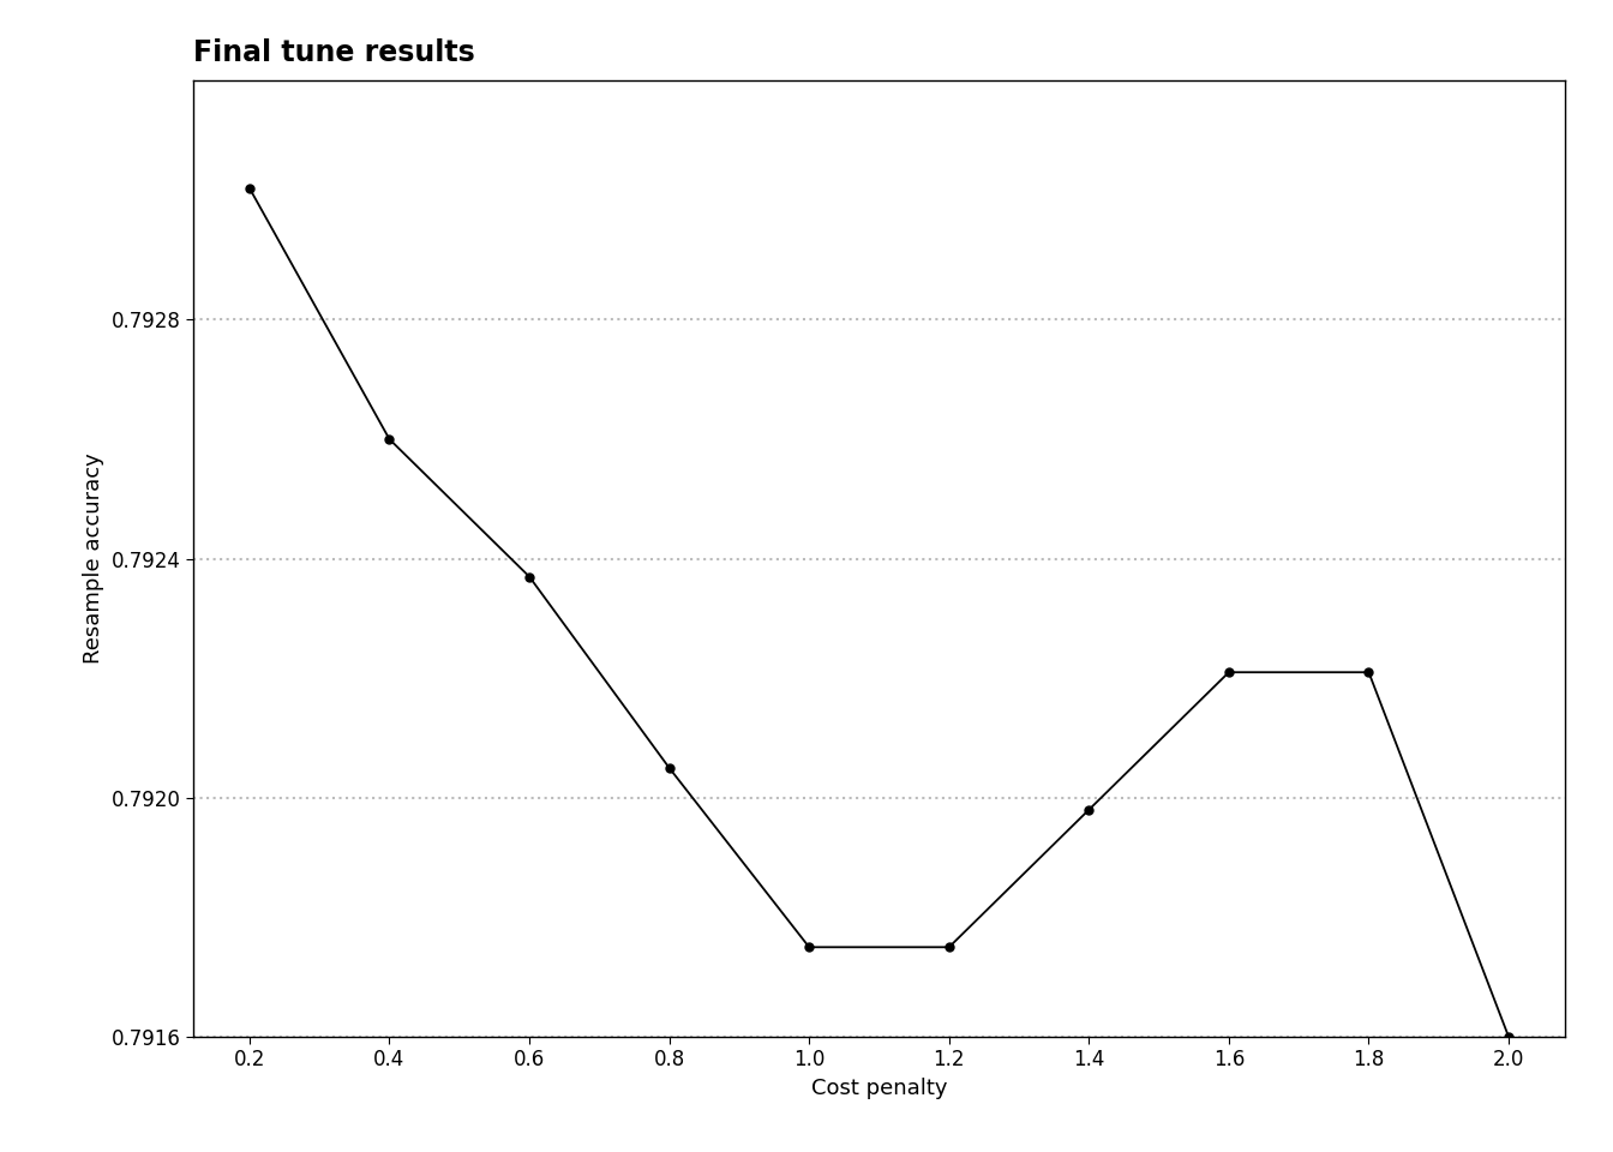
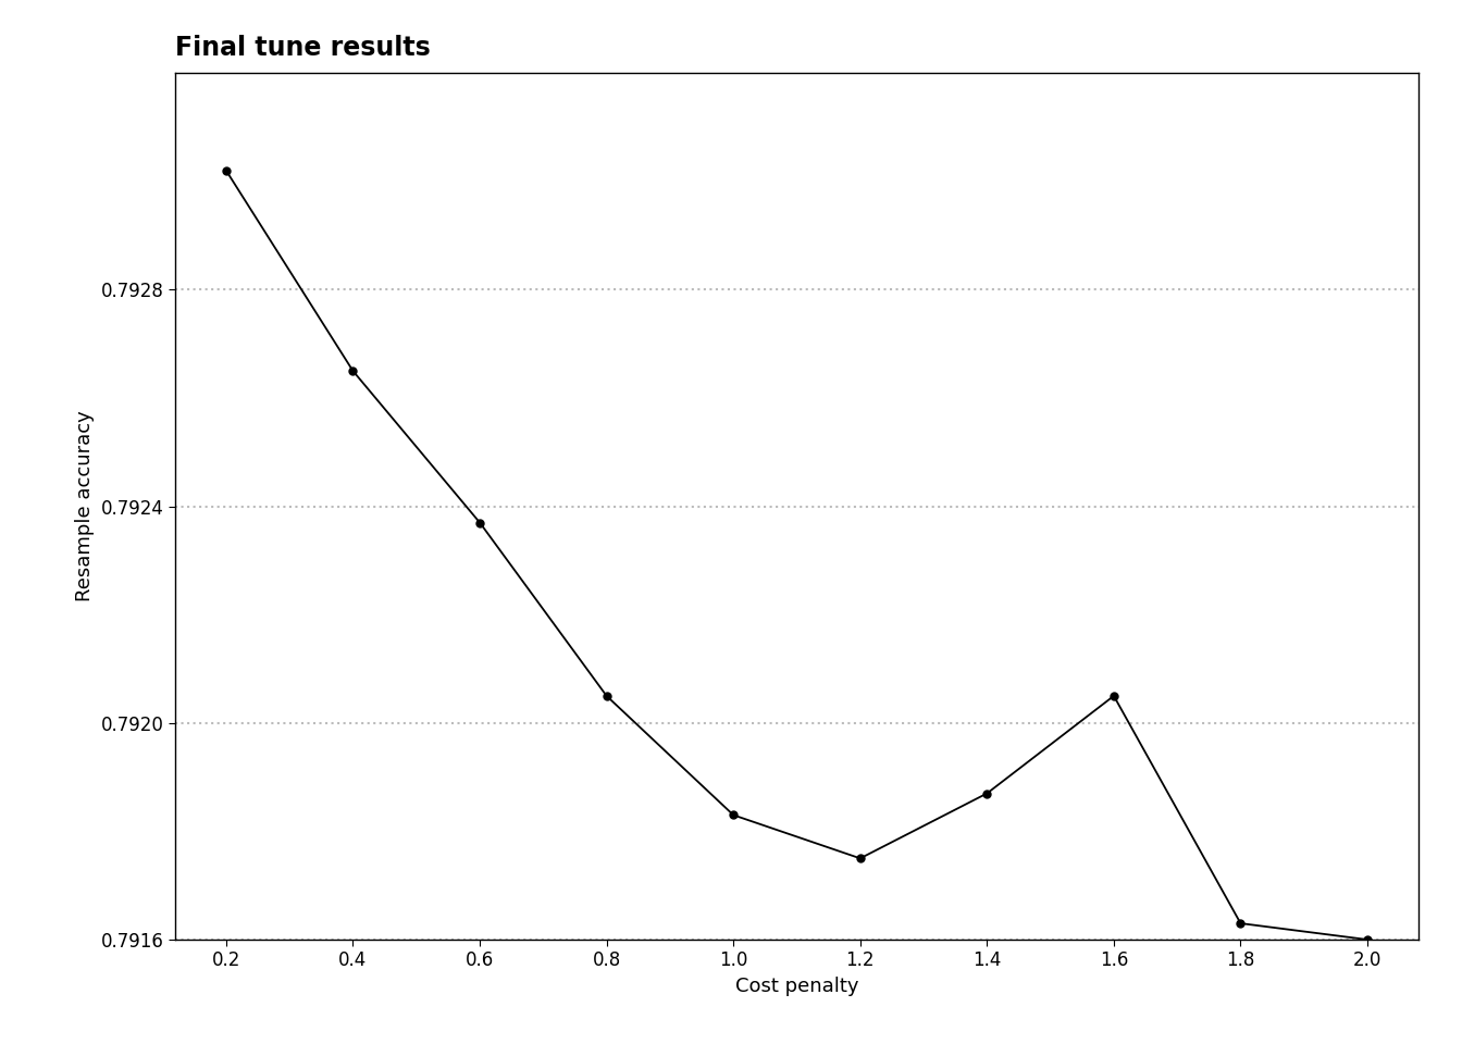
0.4: 0.79260 -> 0.79265
1.0: 0.79175 -> 0.79183
1.4: 0.79198 -> 0.79187
1.6: 0.79221 -> 0.79205
1.8: 0.79221 -> 0.79163
